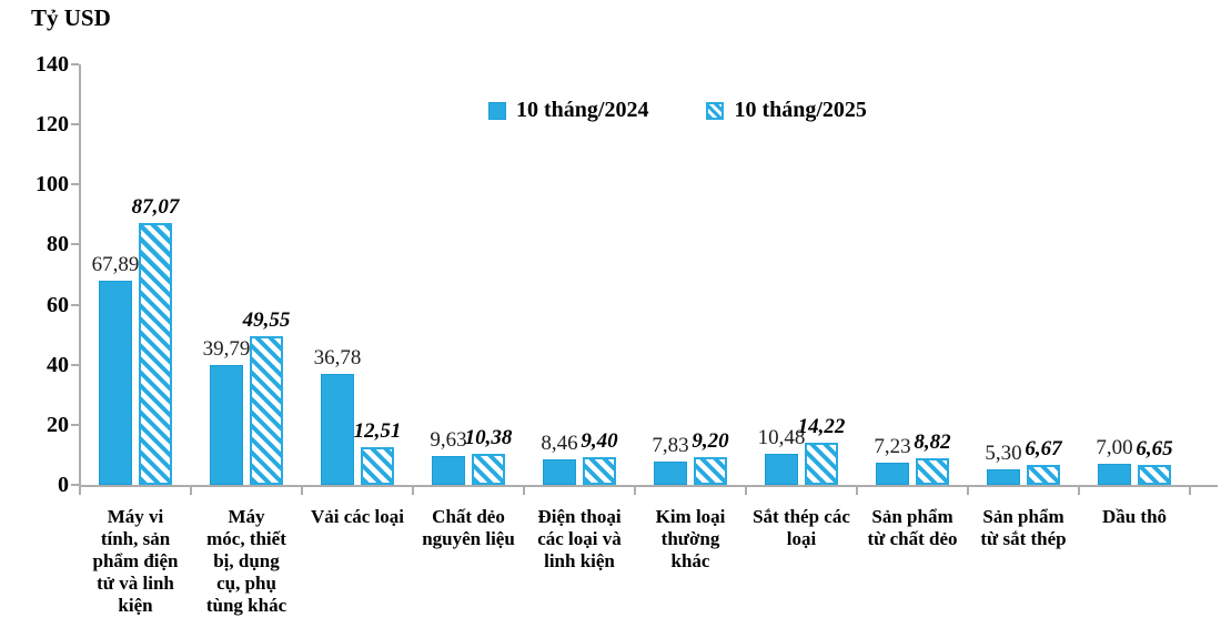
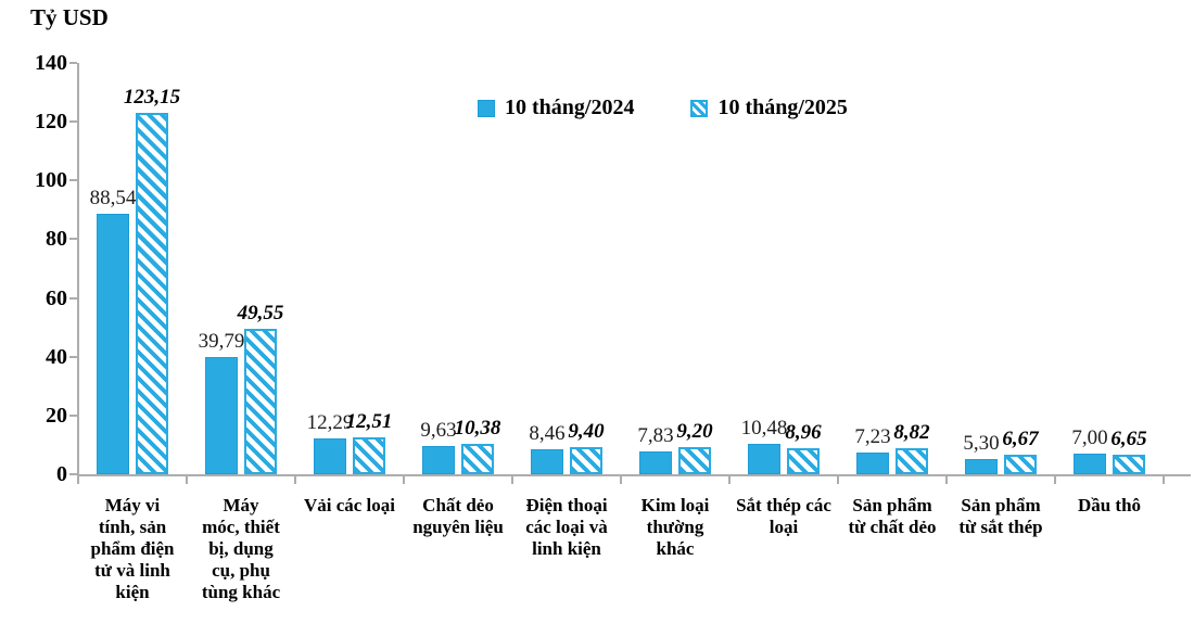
10 tháng/2024/Máy vi tính, sản phẩm điện tử và linh kiện: 67,89 -> 88,54
10 tháng/2025/Máy vi tính, sản phẩm điện tử và linh kiện: 87,07 -> 123,15
10 tháng/2024/Vải các loại: 36,78 -> 12,29
10 tháng/2025/Sắt thép các loại: 14,22 -> 8,96
